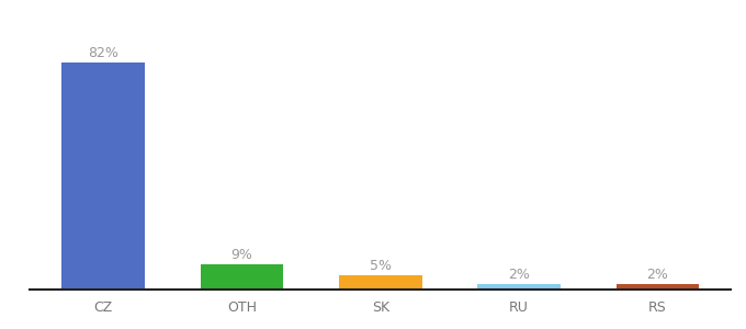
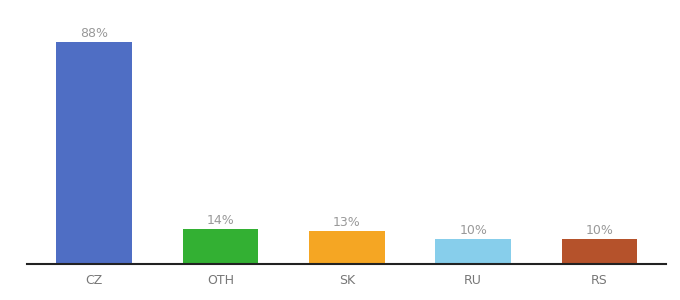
CZ: 82% -> 88%
OTH: 9% -> 14%
SK: 5% -> 13%
RU: 2% -> 10%
RS: 2% -> 10%
